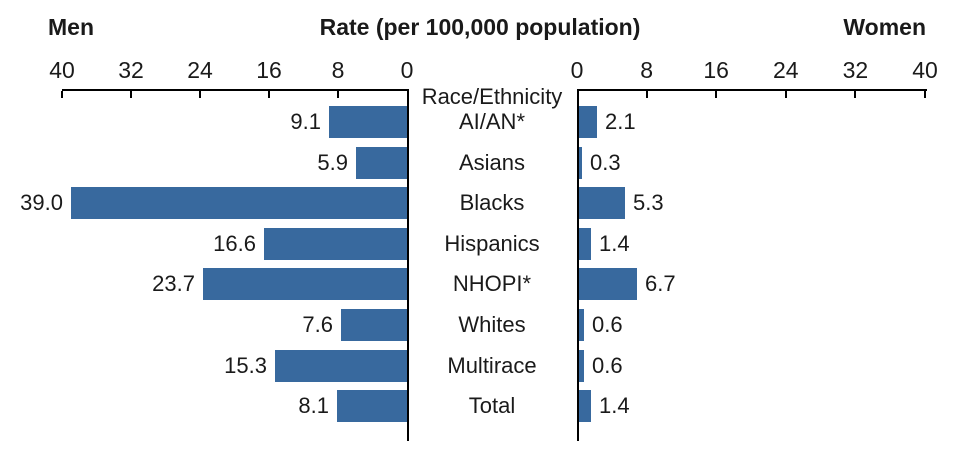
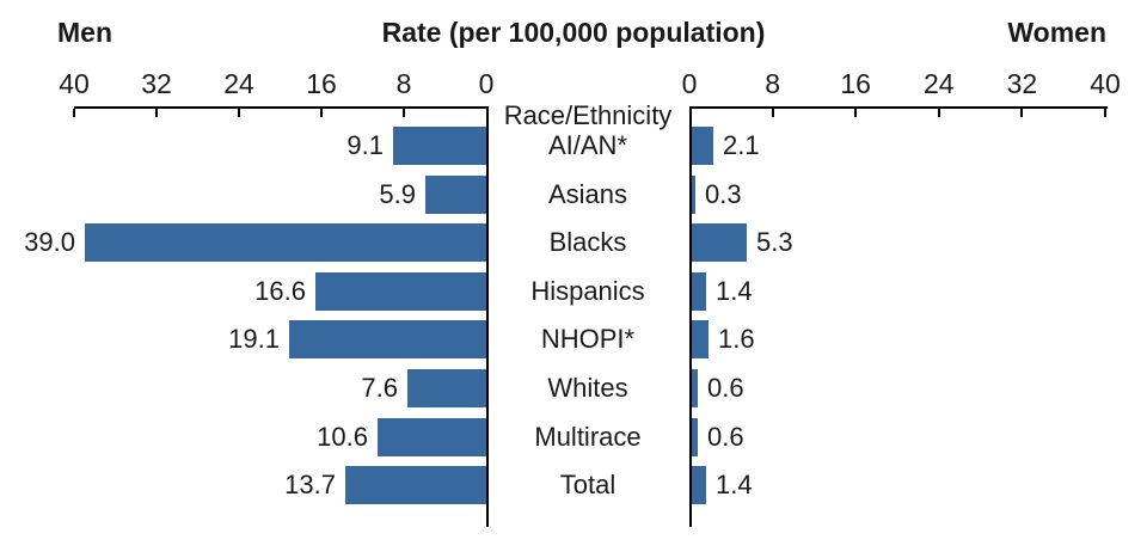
Men/NHOPI*: 23.7 -> 19.1
Women/NHOPI*: 6.7 -> 1.6
Men/Multirace: 15.3 -> 10.6
Men/Total: 8.1 -> 13.7
